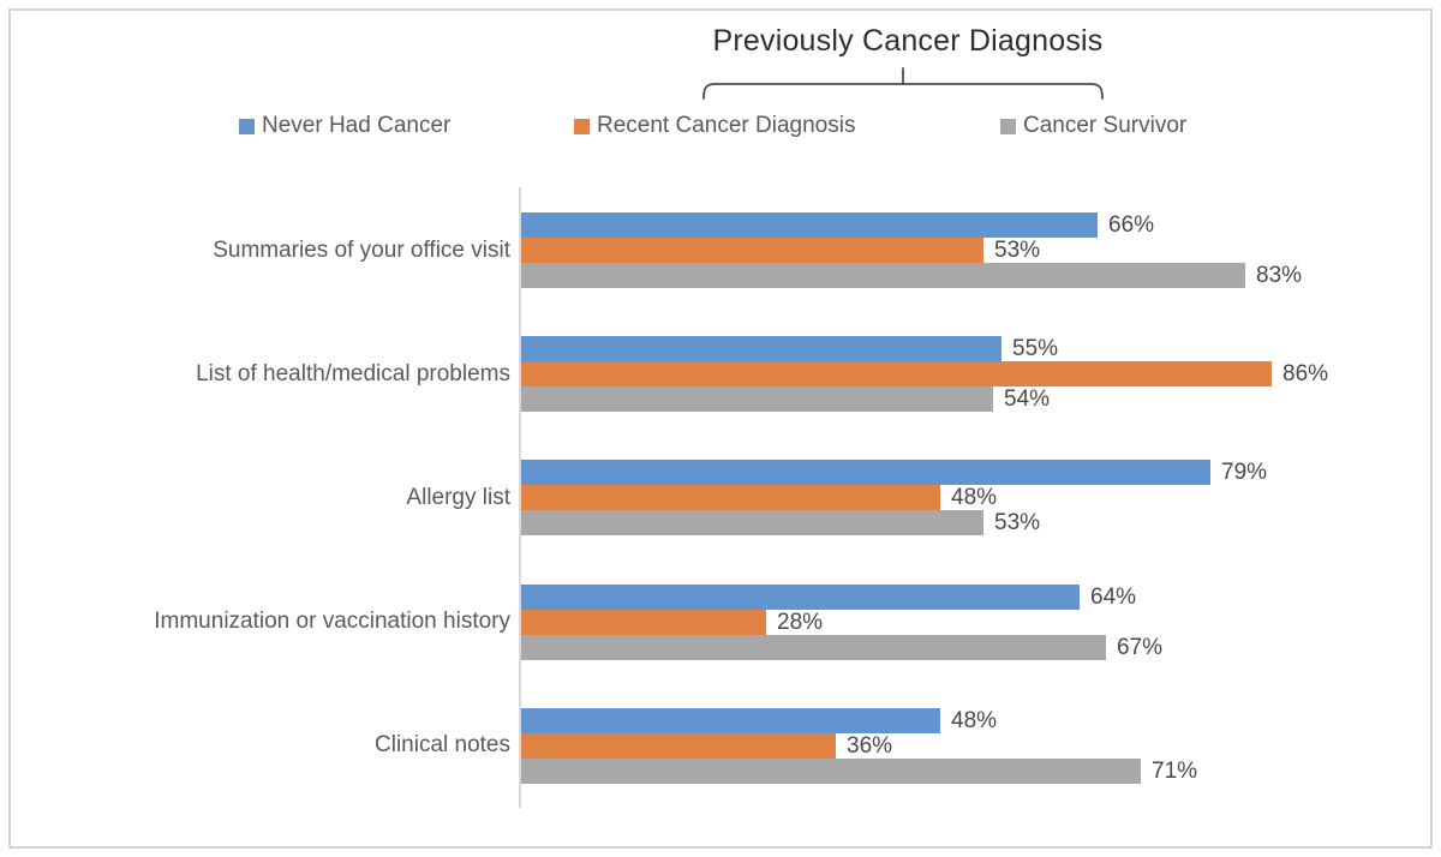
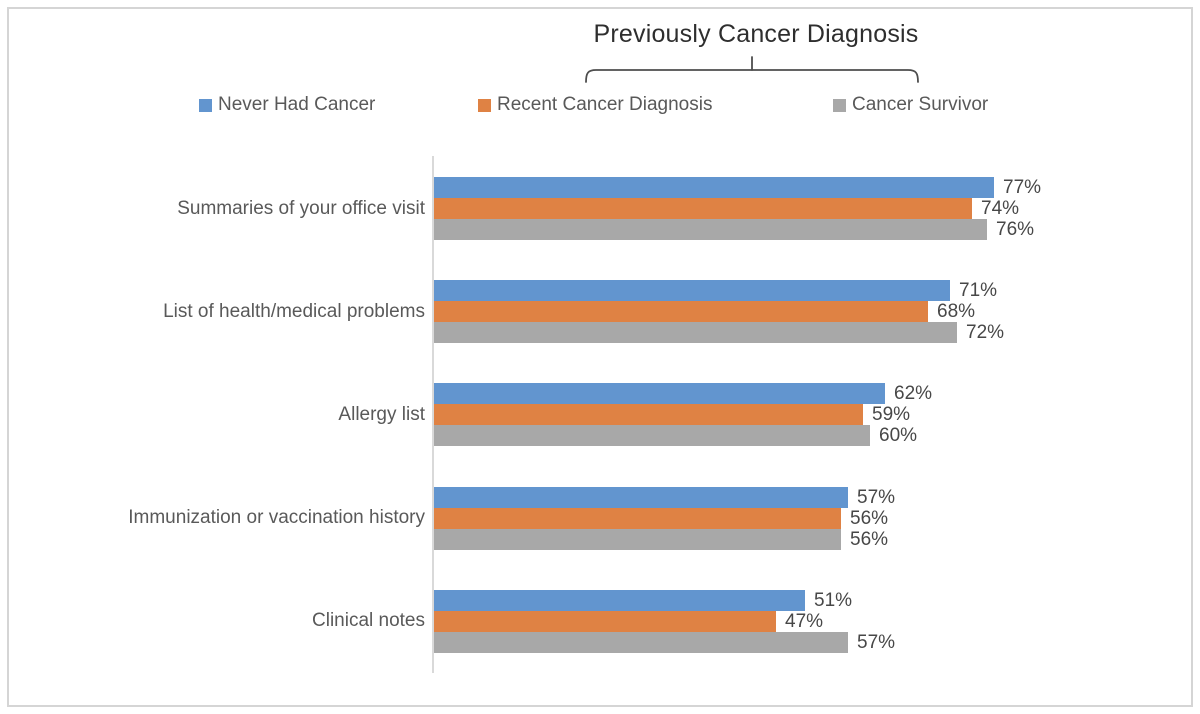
Never Had Cancer/Summaries of your office visit: 66% -> 77%
Recent Cancer Diagnosis/Summaries of your office visit: 53% -> 74%
Cancer Survivor/Summaries of your office visit: 83% -> 76%
Never Had Cancer/List of health/medical problems: 55% -> 71%
Recent Cancer Diagnosis/List of health/medical problems: 86% -> 68%
Cancer Survivor/List of health/medical problems: 54% -> 72%
Never Had Cancer/Allergy list: 79% -> 62%
Recent Cancer Diagnosis/Allergy list: 48% -> 59%
Cancer Survivor/Allergy list: 53% -> 60%
Never Had Cancer/Immunization or vaccination history: 64% -> 57%
Recent Cancer Diagnosis/Immunization or vaccination history: 28% -> 56%
Cancer Survivor/Immunization or vaccination history: 67% -> 56%
Never Had Cancer/Clinical notes: 48% -> 51%
Recent Cancer Diagnosis/Clinical notes: 36% -> 47%
Cancer Survivor/Clinical notes: 71% -> 57%
